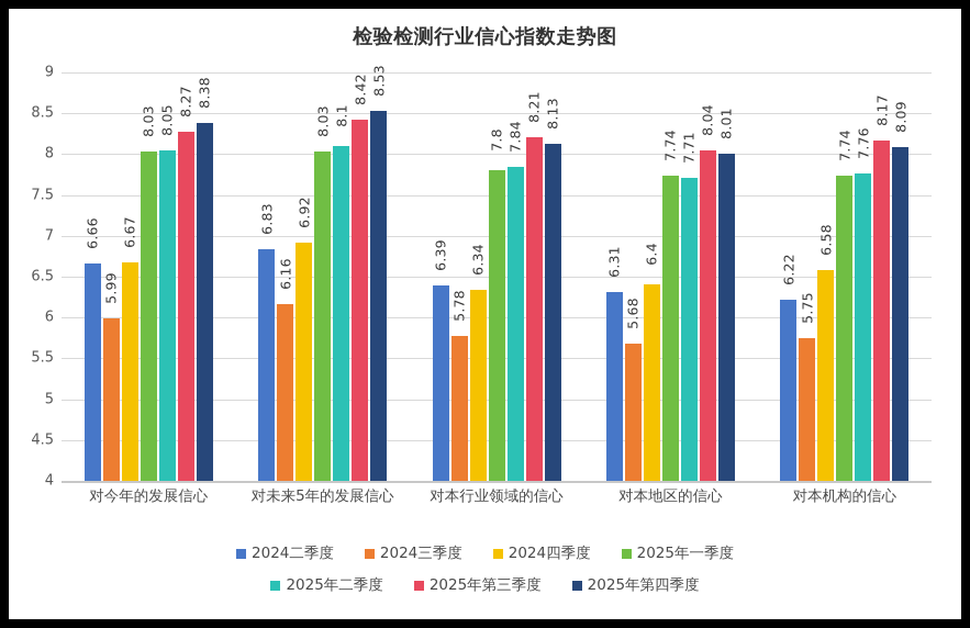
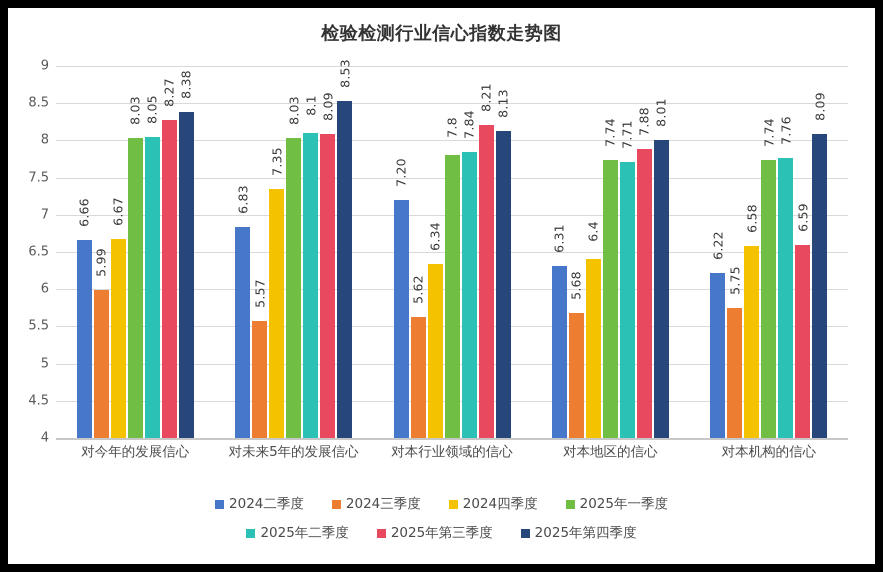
2024三季度/对未来5年的发展信心: 6.16 -> 5.57
2024四季度/对未来5年的发展信心: 6.92 -> 7.35
2025年第三季度/对未来5年的发展信心: 8.42 -> 8.09
2024二季度/对本行业领域的信心: 6.39 -> 7.20
2024三季度/对本行业领域的信心: 5.78 -> 5.62
2025年第三季度/对本地区的信心: 8.04 -> 7.88
2025年第三季度/对本机构的信心: 8.17 -> 6.59
